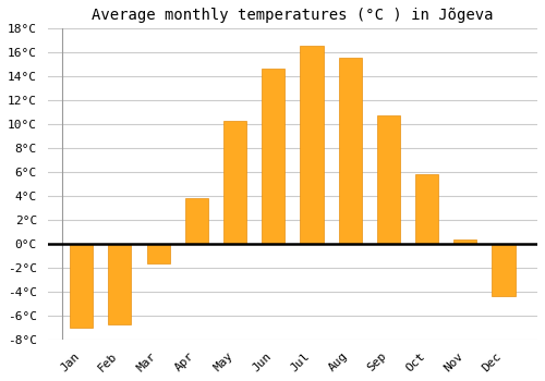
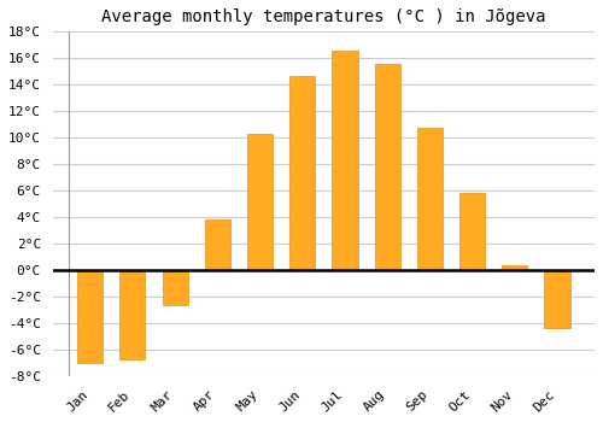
Mar: -1.6°C -> -2.6°C
